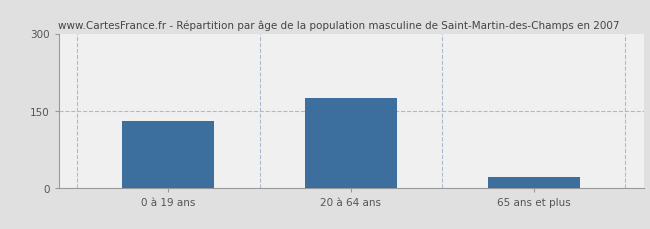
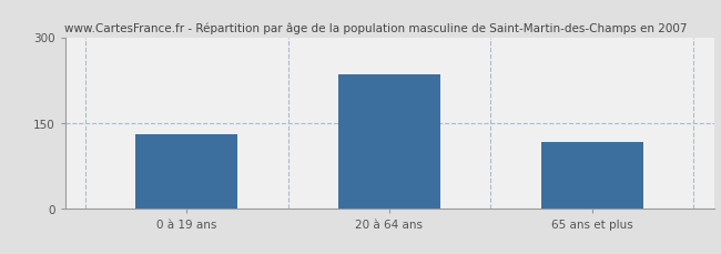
20 à 64 ans: 175 -> 234
65 ans et plus: 20 -> 116
